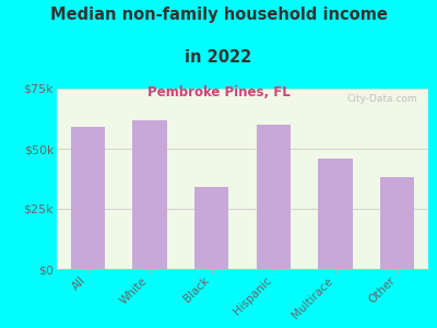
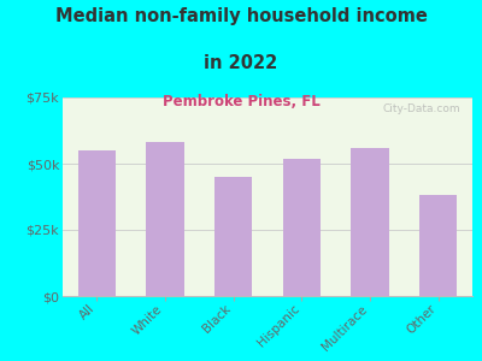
All: $59k -> $55k
White: $62k -> $58k
Black: $34k -> $45k
Hispanic: $60k -> $52k
Multirace: $46k -> $56k
